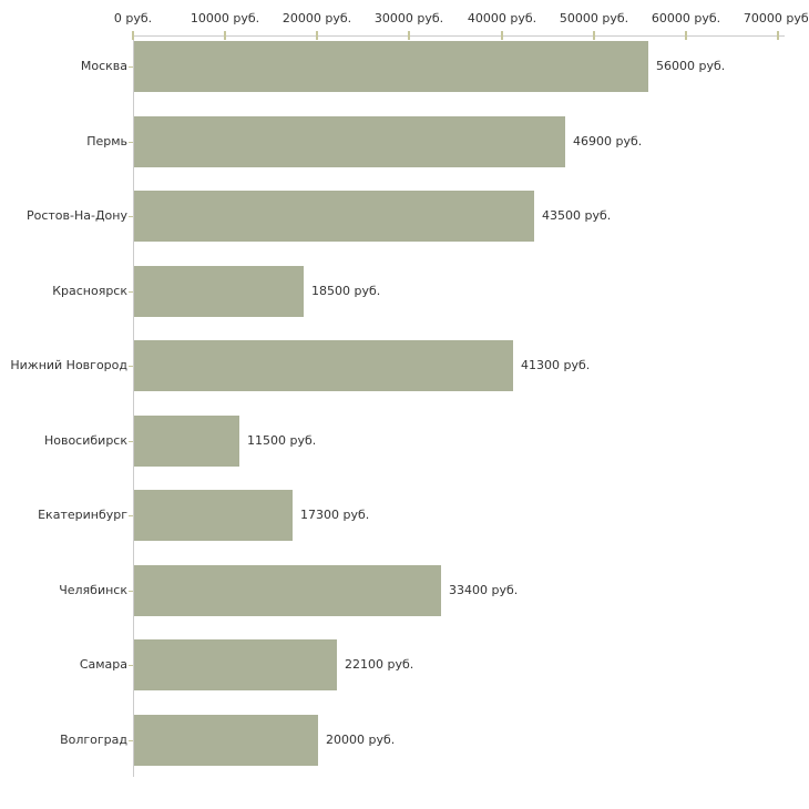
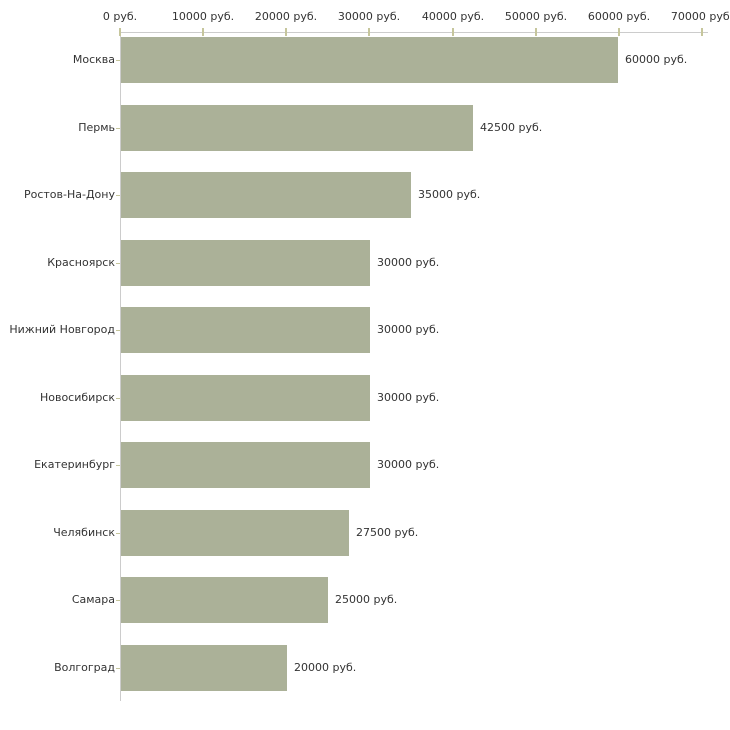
Москва: 56000 -> 60000
Пермь: 46900 -> 42500
Ростов-На-Дону: 43500 -> 35000
Красноярск: 18500 -> 30000
Нижний Новгород: 41300 -> 30000
Новосибирск: 11500 -> 30000
Екатеринбург: 17300 -> 30000
Челябинск: 33400 -> 27500
Самара: 22100 -> 25000
